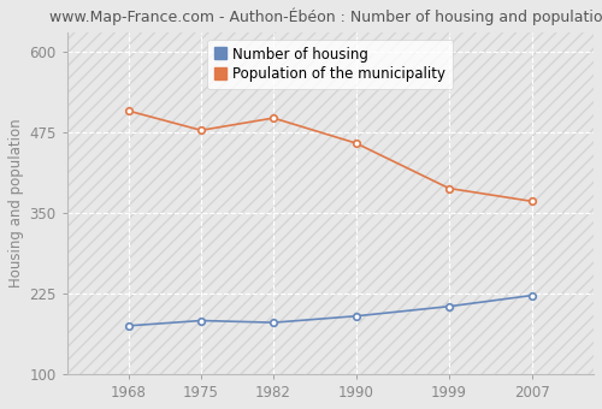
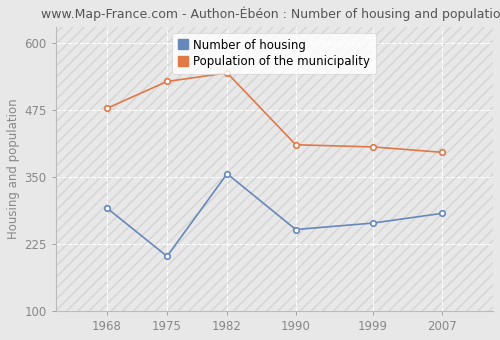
Number of housing/1968: 175 -> 292
Population of the municipality/1968: 508 -> 478
Number of housing/1975: 183 -> 202
Population of the municipality/1975: 478 -> 528
Number of housing/1982: 180 -> 356
Population of the municipality/1982: 497 -> 544
Number of housing/1990: 190 -> 252
Population of the municipality/1990: 458 -> 410
Number of housing/1999: 205 -> 264
Population of the municipality/1999: 388 -> 406
Number of housing/2007: 222 -> 282
Population of the municipality/2007: 368 -> 396
